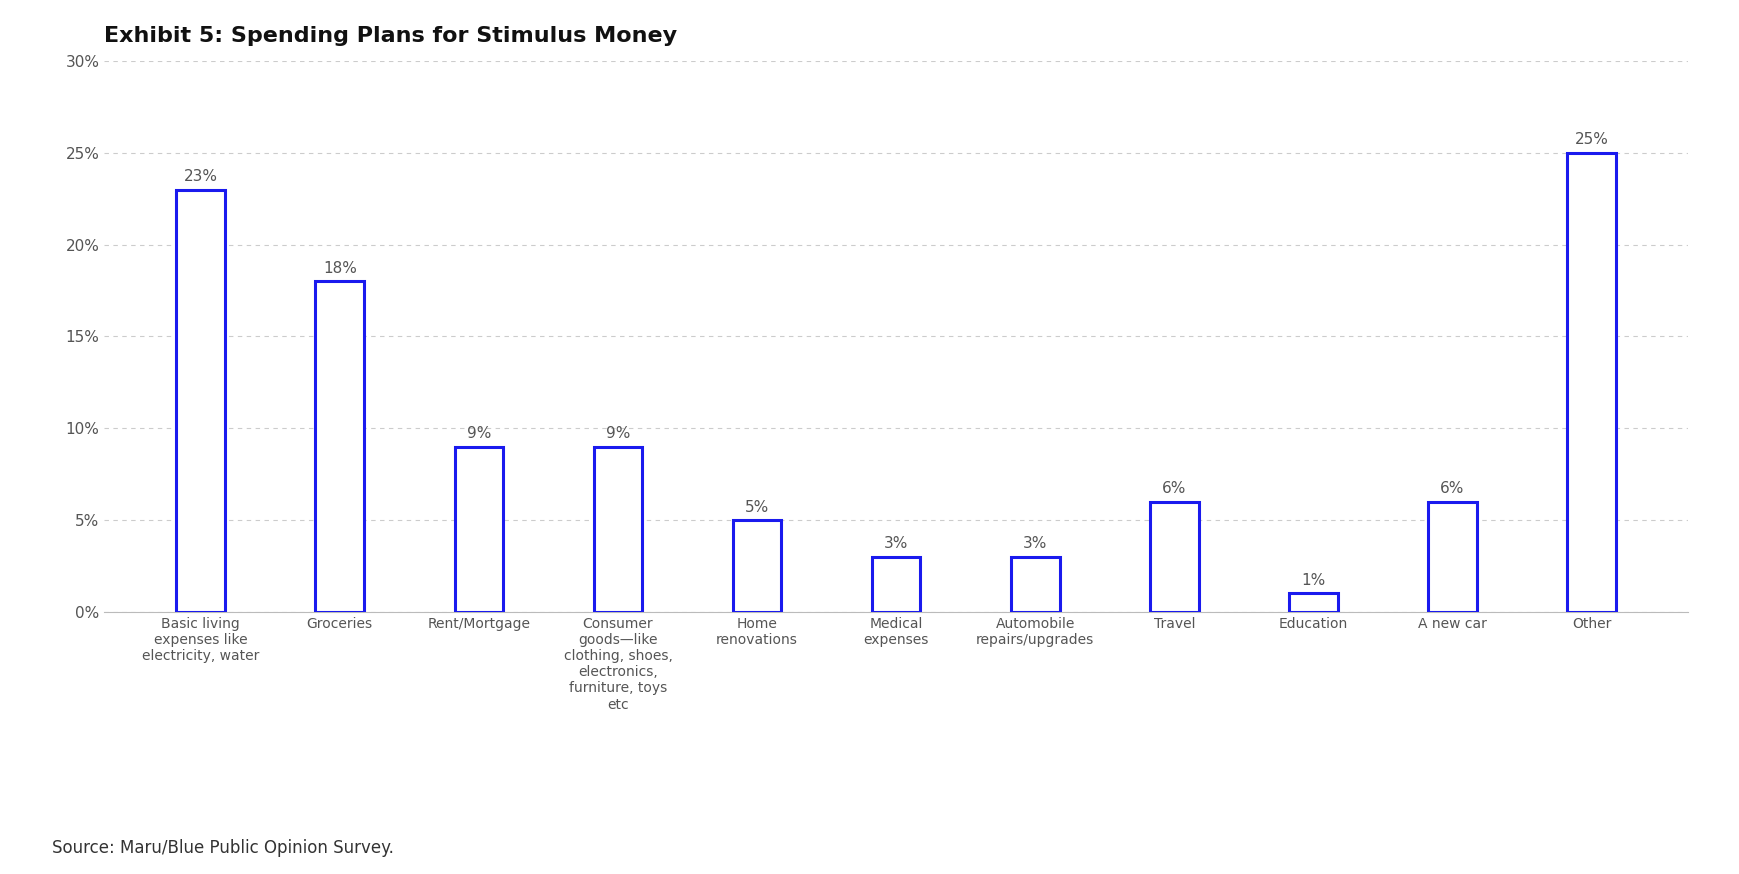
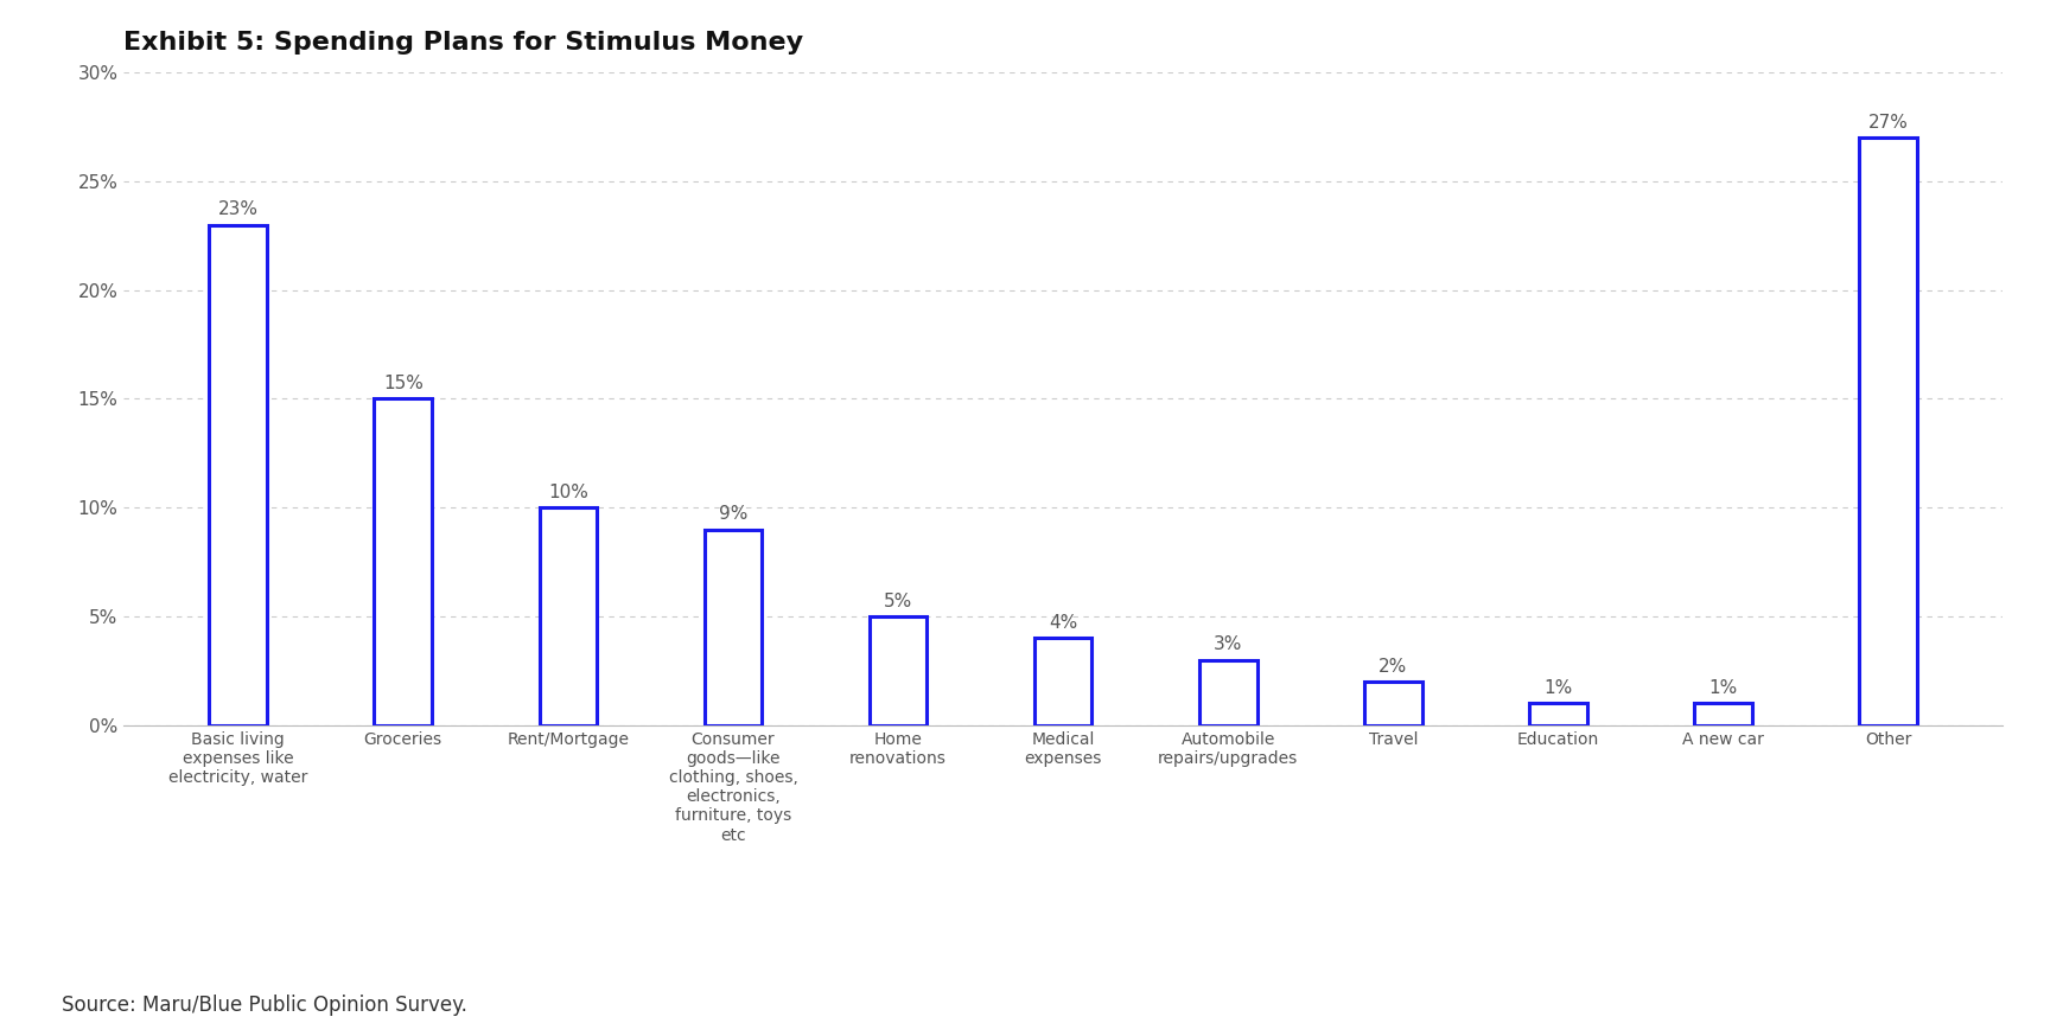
Groceries: 18% -> 15%
Rent/Mortgage: 9% -> 10%
Medical expenses: 3% -> 4%
Travel: 6% -> 2%
A new car: 6% -> 1%
Other: 25% -> 27%
